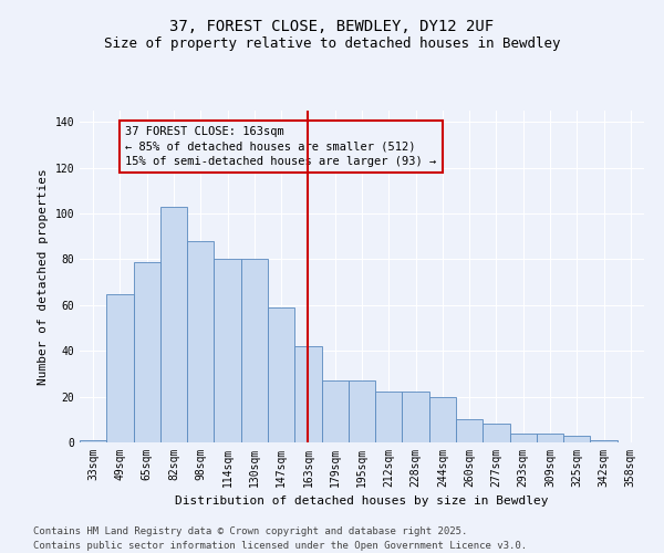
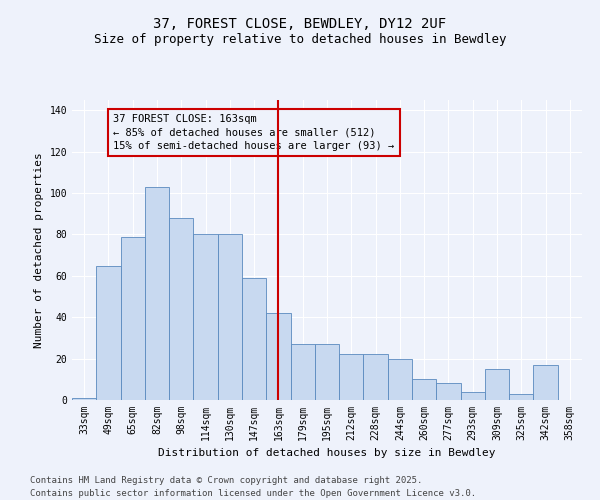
309sqm: 4 -> 15
342sqm: 1 -> 17
